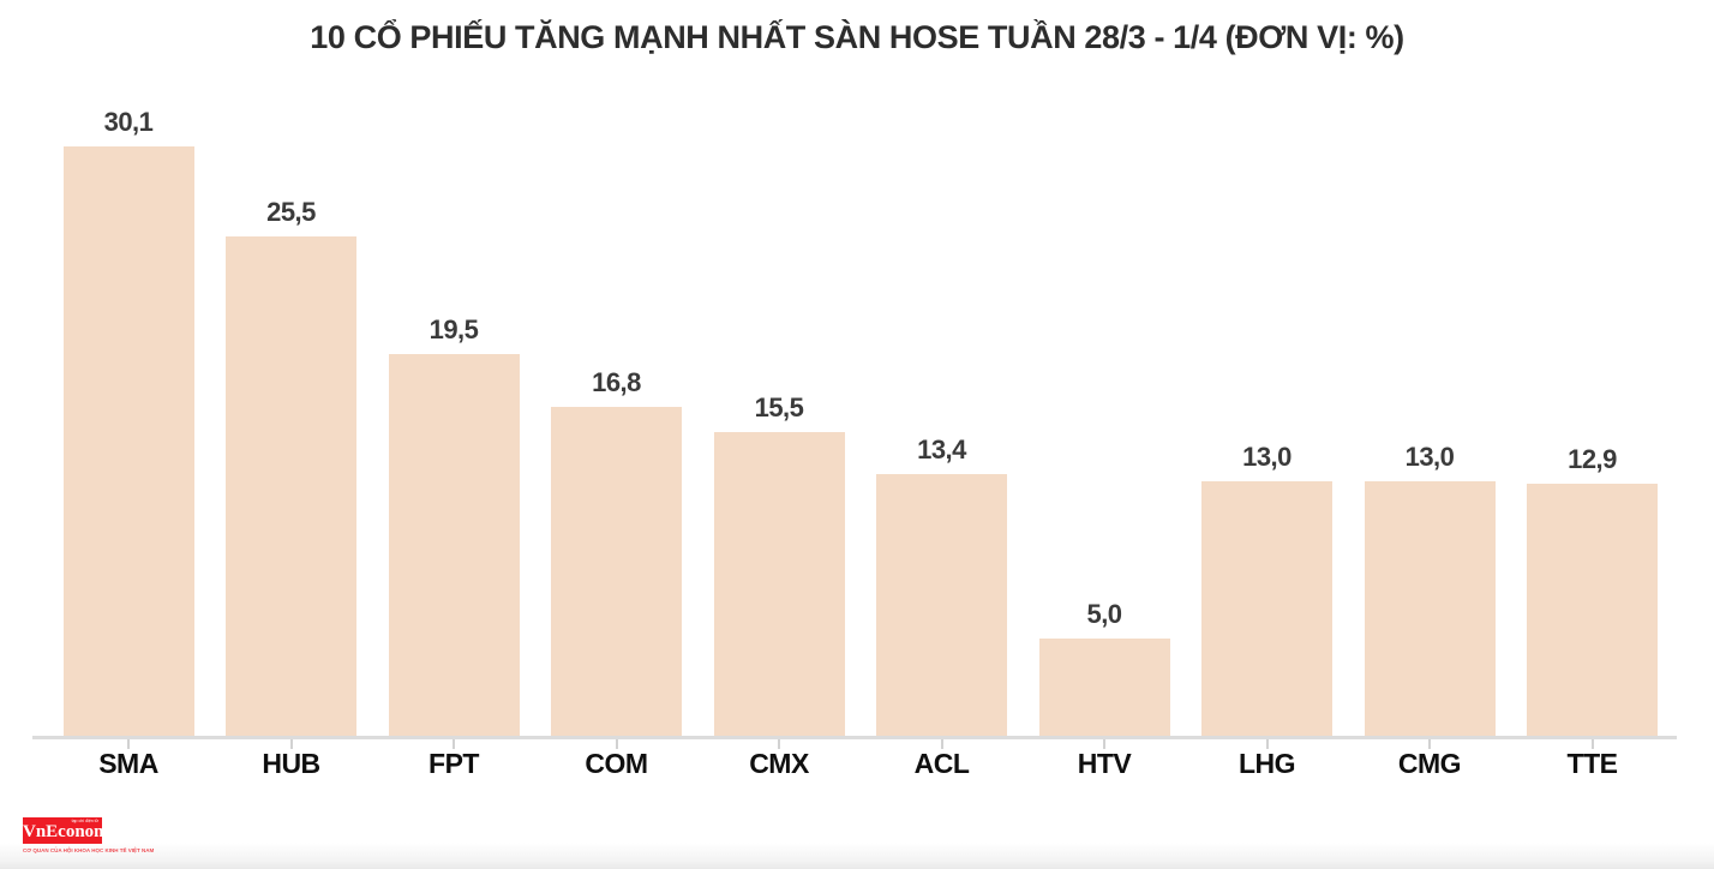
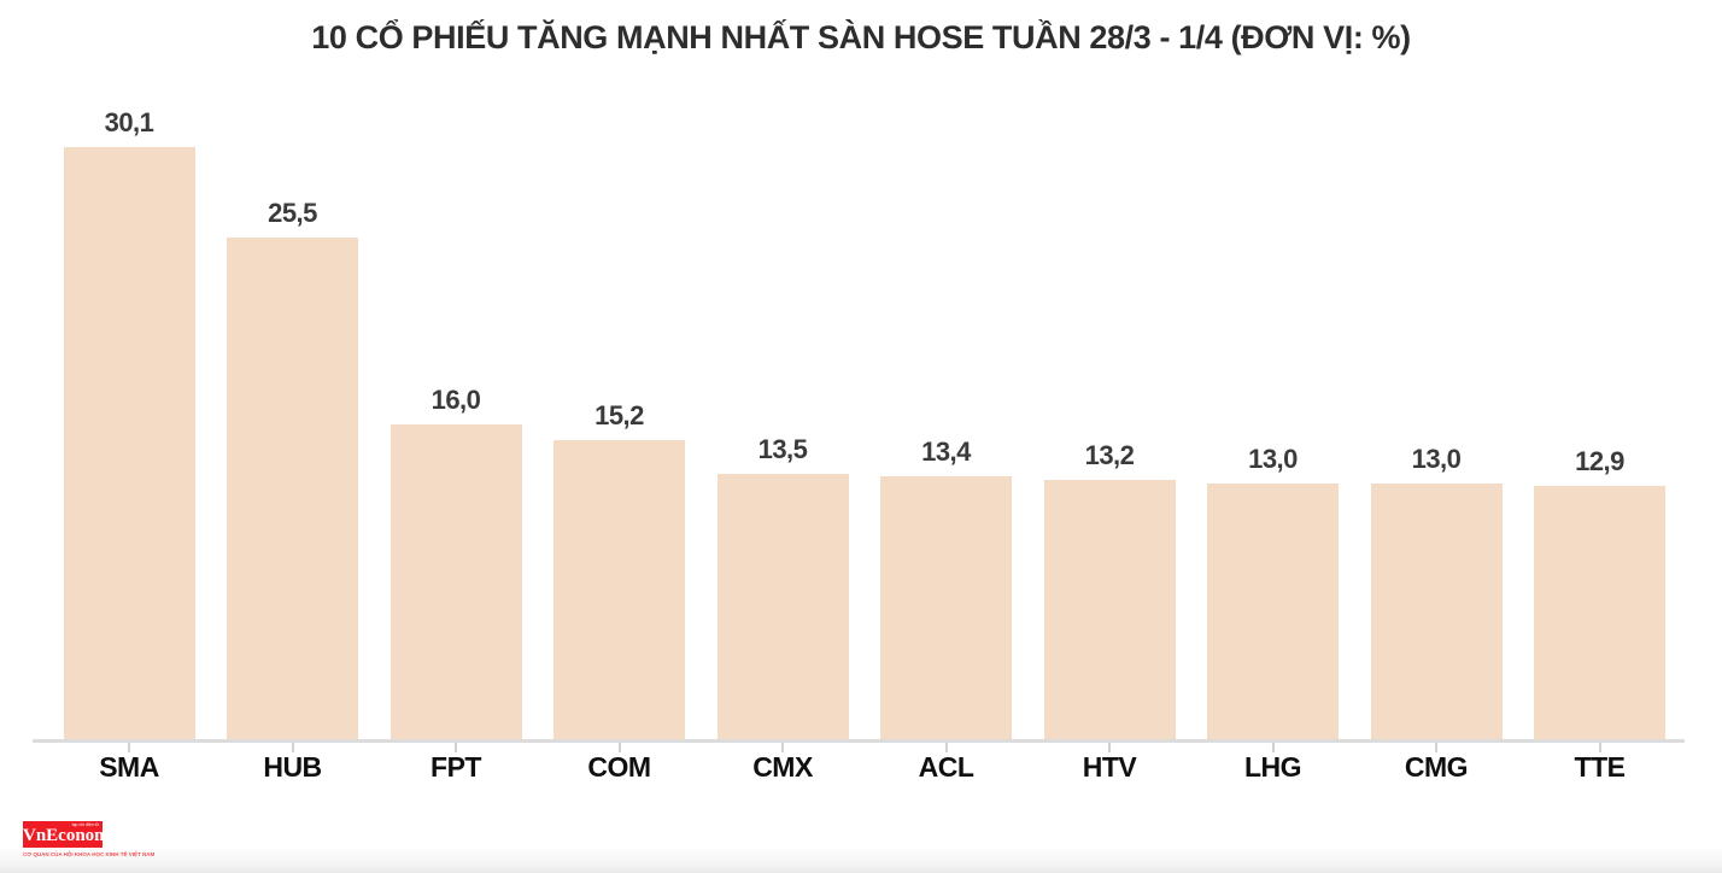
FPT: 19,5 -> 16,0
COM: 16,8 -> 15,2
CMX: 15,5 -> 13,5
HTV: 5,0 -> 13,2
